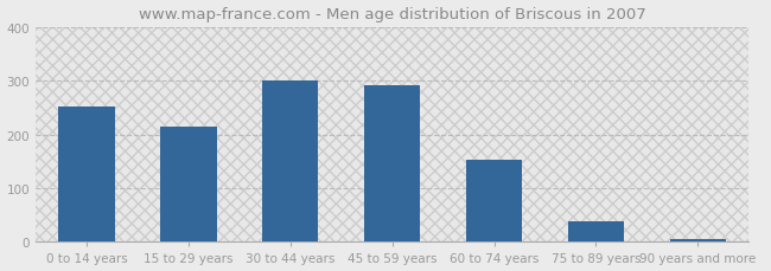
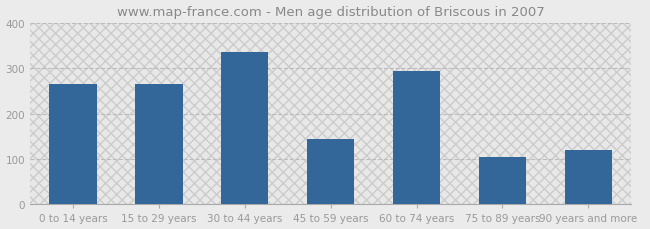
0 to 14 years: 253 -> 265
15 to 29 years: 215 -> 265
30 to 44 years: 301 -> 335
45 to 59 years: 292 -> 145
60 to 74 years: 152 -> 295
75 to 89 years: 38 -> 105
90 years and more: 5 -> 120
